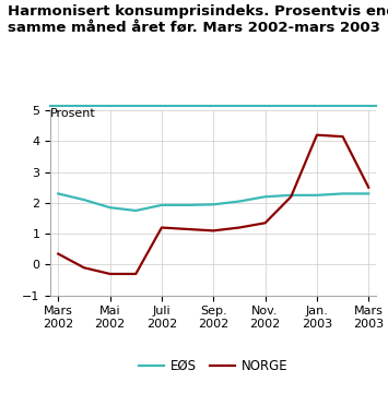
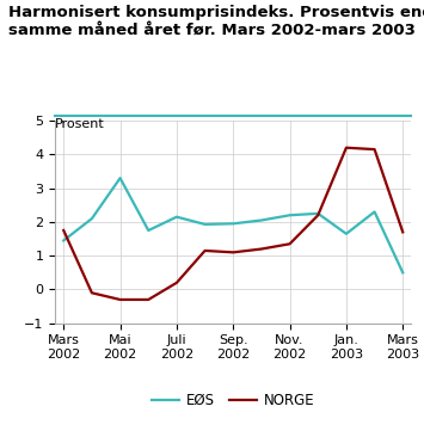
EØS/Mars 2002: 2.30 -> 1.45
NORGE/Mars 2002: 0.35 -> 1.75
EØS/Mai 2002: 1.85 -> 3.30
EØS/Juli 2002: 1.93 -> 2.15
NORGE/Juli 2002: 1.20 -> 0.20
EØS/Jan. 2003: 2.25 -> 1.65
EØS/Mars 2003: 2.30 -> 0.50
NORGE/Mars 2003: 2.50 -> 1.70
